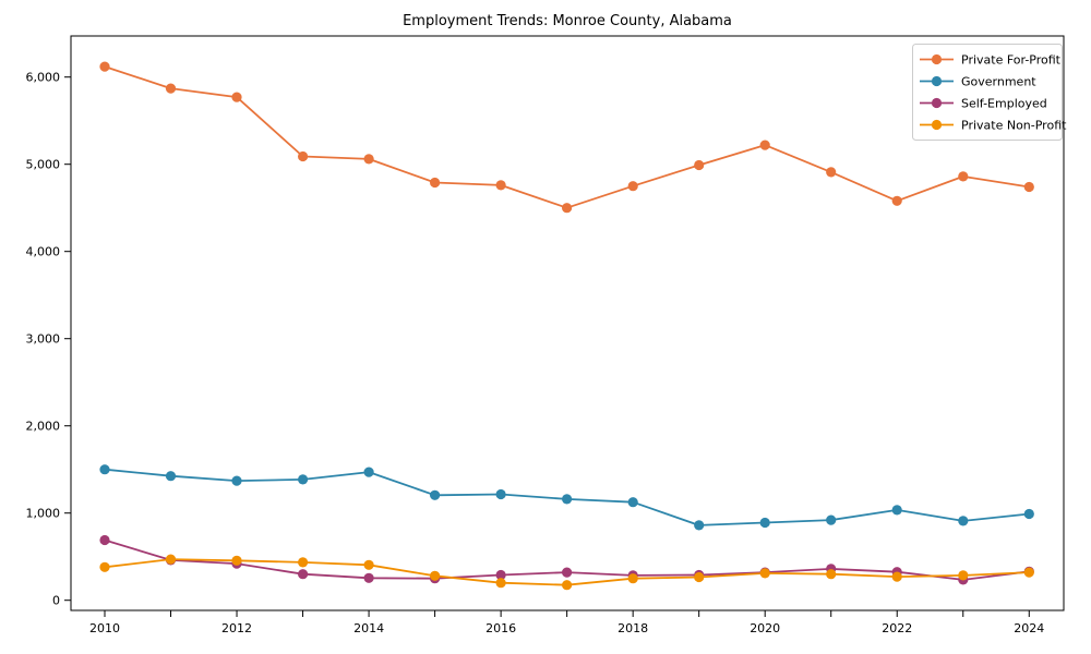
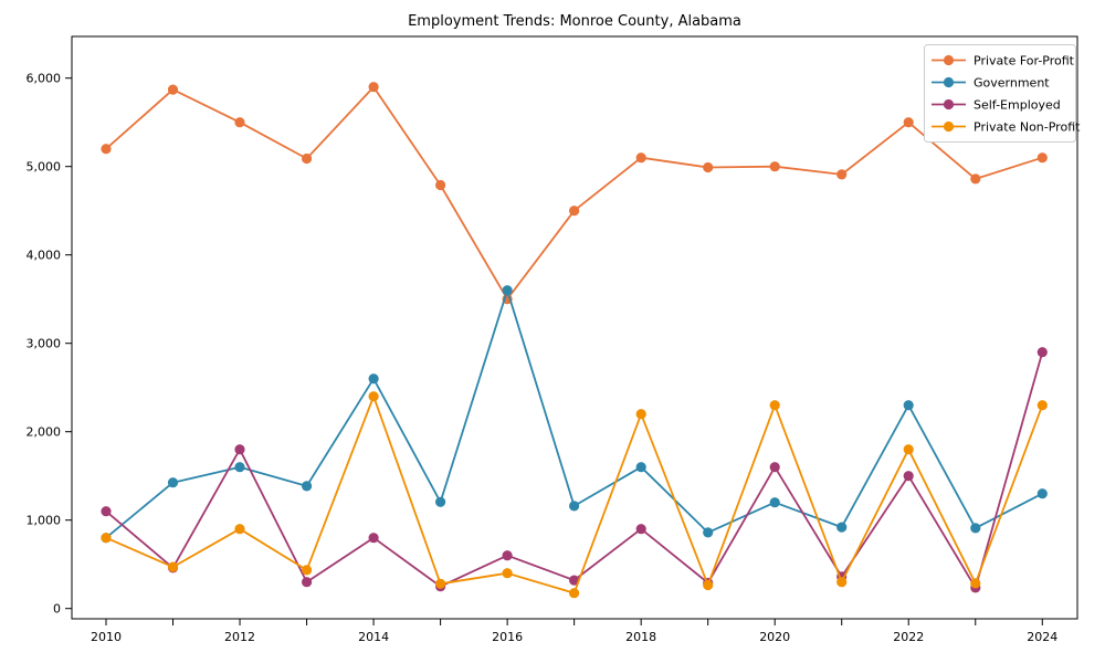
Private For-Profit/2010: 6100 -> 5200
Government/2010: 1500 -> 800
Self-Employed/2010: 700 -> 1100
Private Non-Profit/2010: 400 -> 800
Private For-Profit/2012: 5800 -> 5500
Government/2012: 1400 -> 1600
Self-Employed/2012: 400 -> 1800
Private Non-Profit/2012: 500 -> 900
Private For-Profit/2014: 5100 -> 5900
Government/2014: 1500 -> 2600
Self-Employed/2014: 300 -> 800
Private Non-Profit/2014: 400 -> 2400
Private For-Profit/2016: 4800 -> 3500
Government/2016: 1200 -> 3600
Self-Employed/2016: 300 -> 600
Private Non-Profit/2016: 200 -> 400
Private For-Profit/2018: 4800 -> 5100
Government/2018: 1100 -> 1600
Self-Employed/2018: 300 -> 900
Private Non-Profit/2018: 200 -> 2200
Private For-Profit/2020: 5200 -> 5000
Government/2020: 900 -> 1200
Self-Employed/2020: 300 -> 1600
Private Non-Profit/2020: 300 -> 2300
Private For-Profit/2022: 4600 -> 5500
Government/2022: 1000 -> 2300
Self-Employed/2022: 300 -> 1500
Private Non-Profit/2022: 300 -> 1800
Private For-Profit/2024: 4700 -> 5100
Government/2024: 1000 -> 1300
Self-Employed/2024: 300 -> 2900
Private Non-Profit/2024: 300 -> 2300
